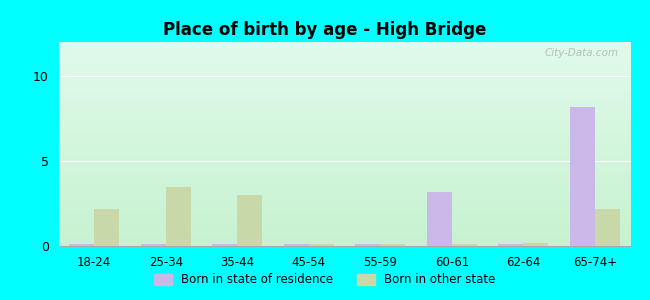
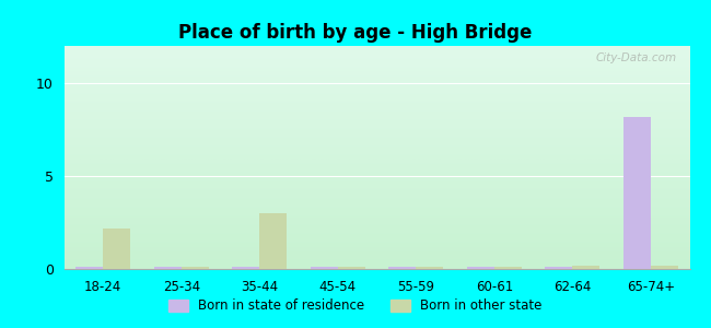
Born in other state/25-34: 3.5 -> 0.1
Born in state of residence/60-61: 3.2 -> 0.1
Born in other state/65-74+: 2.2 -> 0.2
